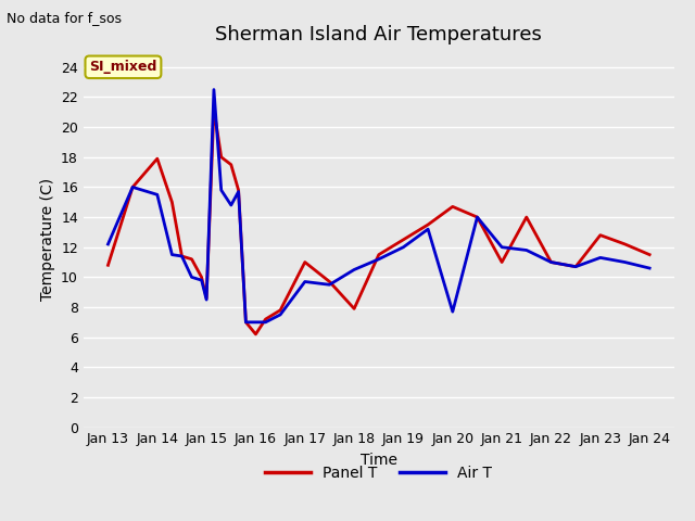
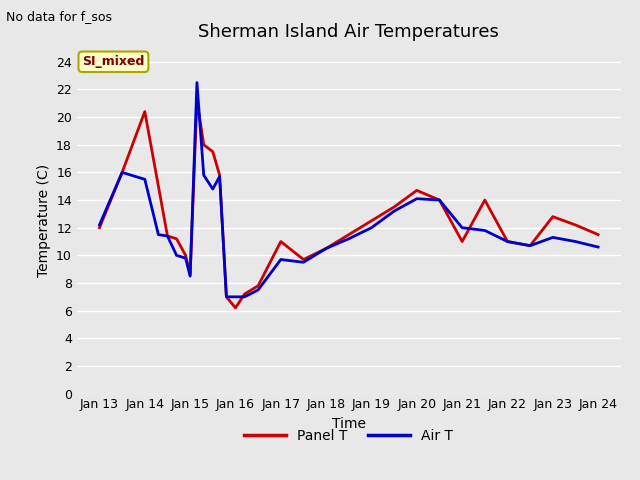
Panel T/Jan 13: 10.8 -> 12.0
Panel T/Jan 14: 17.9 -> 20.4
Panel T/Jan 18: 7.9 -> 10.5
Air T/Jan 20: 7.7 -> 14.1
